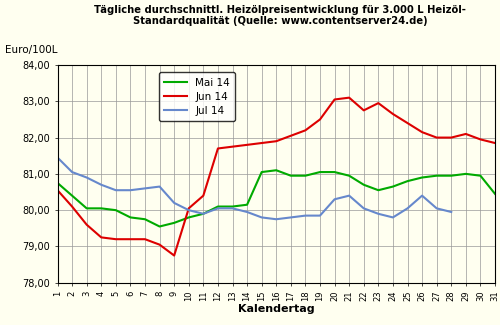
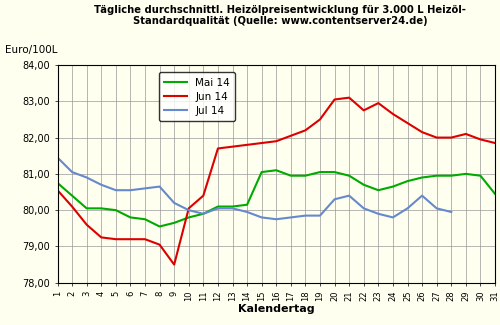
Jun 14/9: 78,75 -> 78,50
